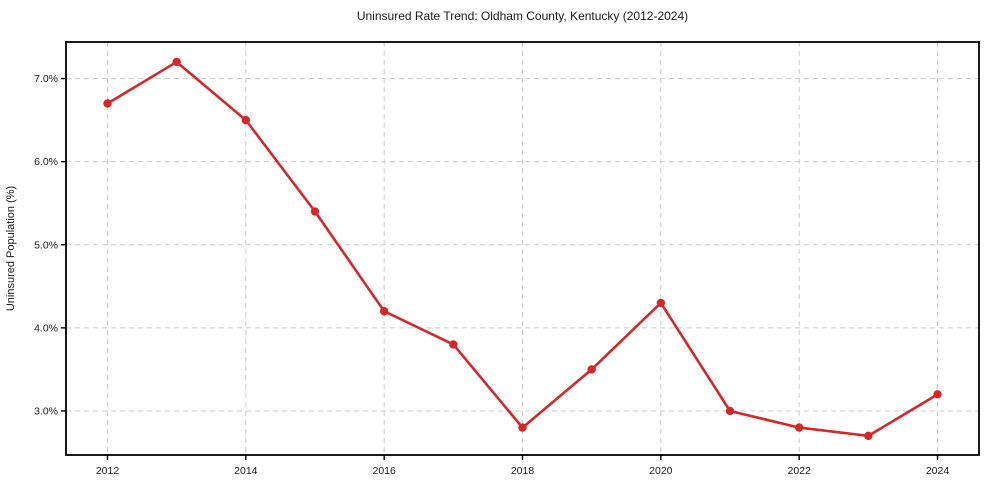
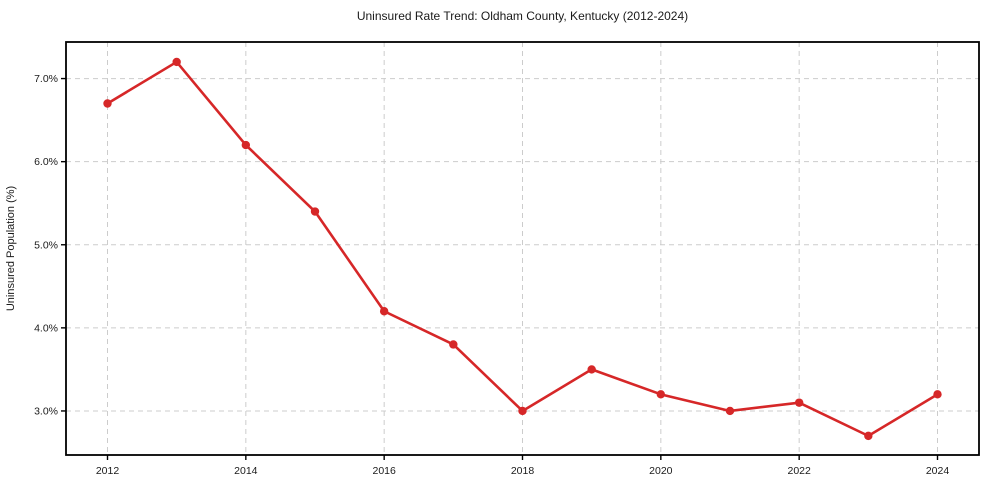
2014: 6.5% -> 6.2%
2018: 2.8% -> 3.0%
2020: 4.3% -> 3.2%
2022: 2.8% -> 3.1%
